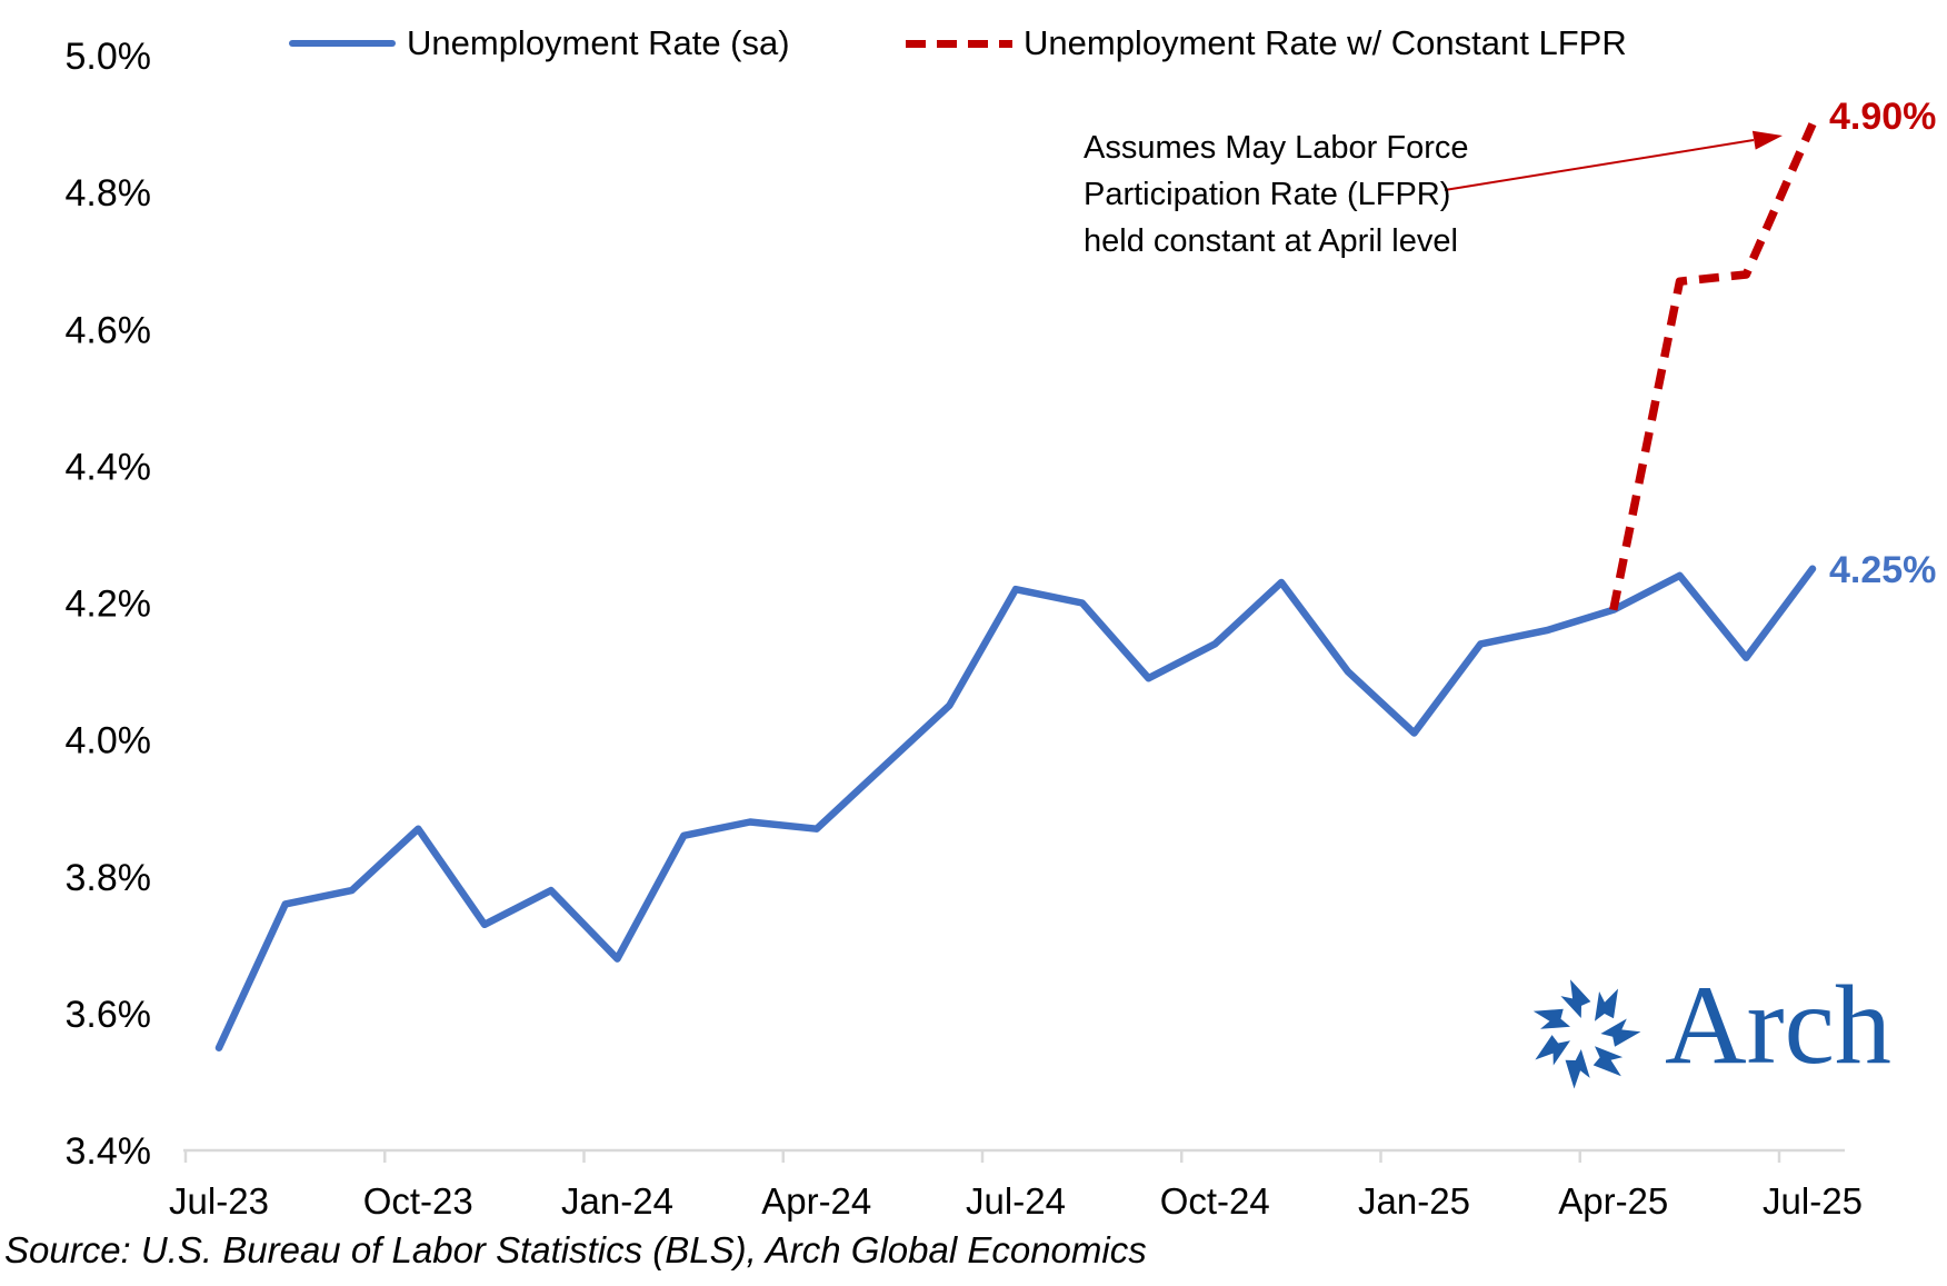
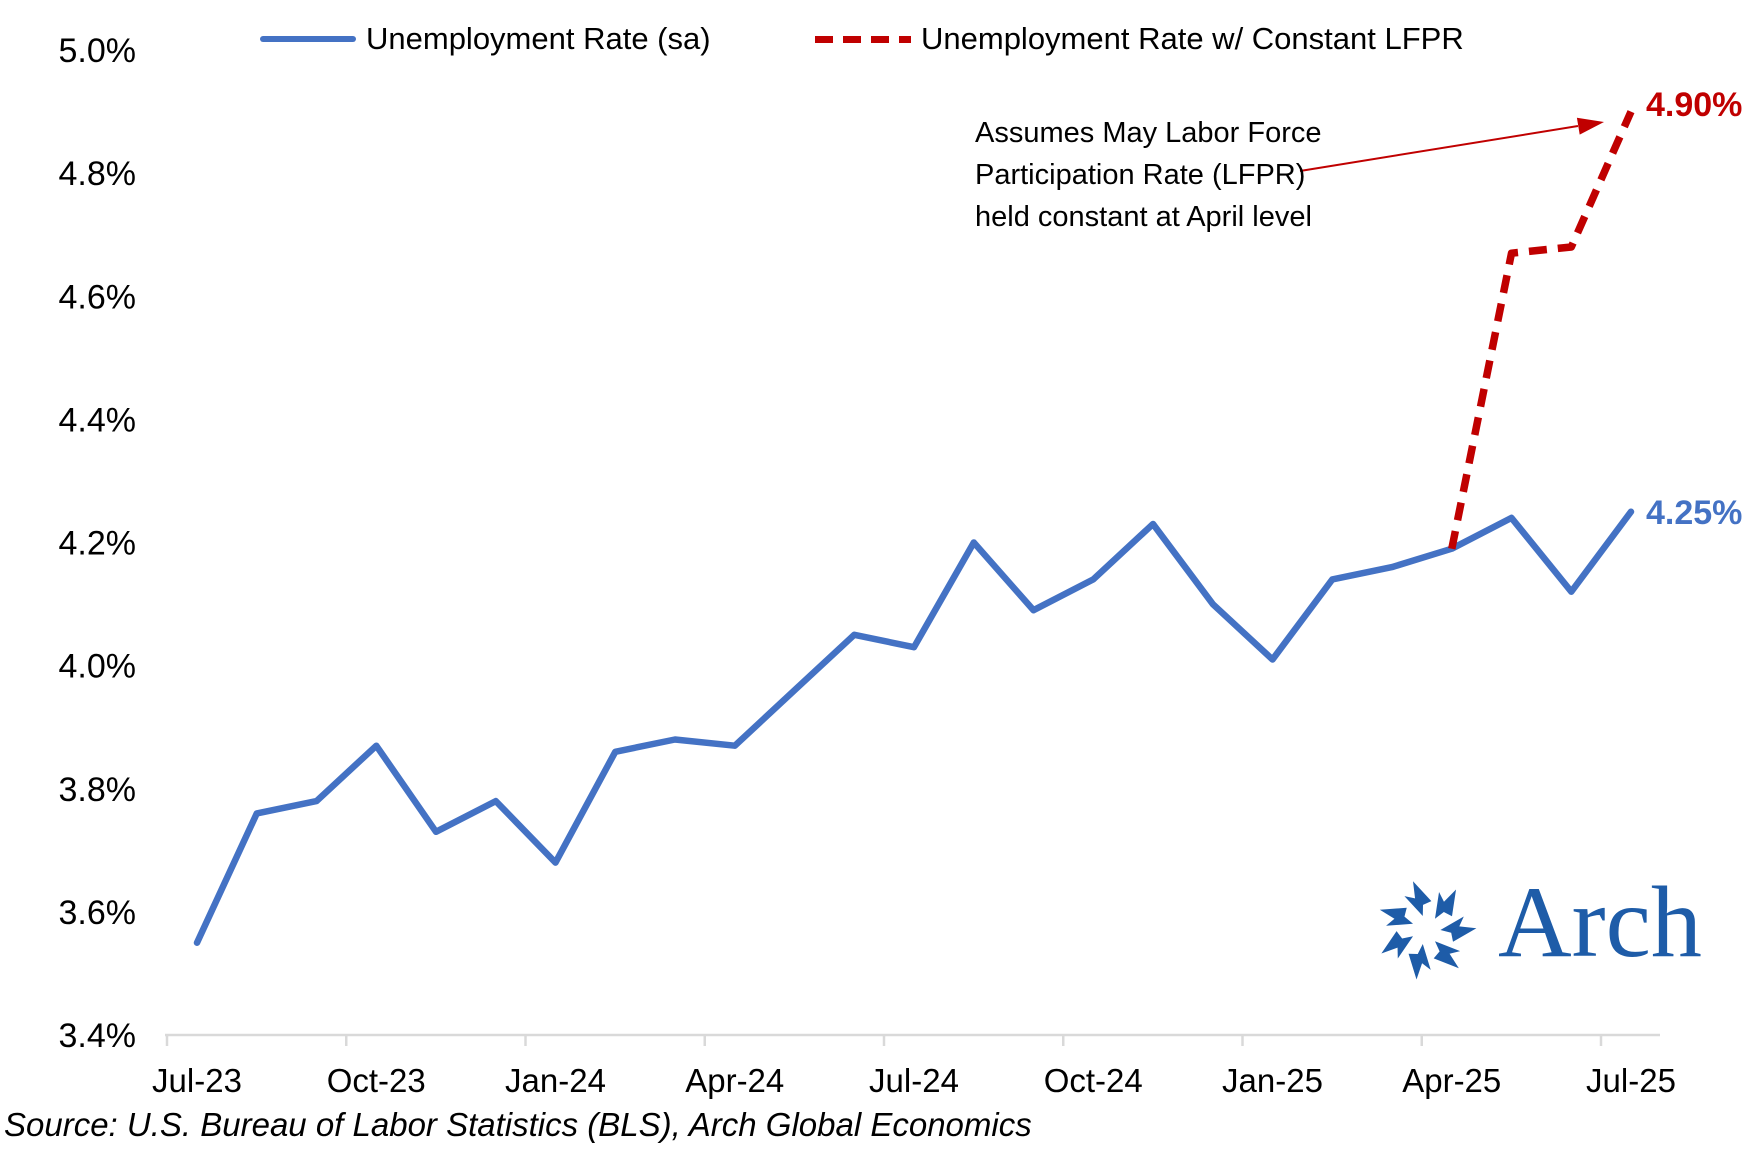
Unemployment Rate (sa)/Jul-24: 4.22% -> 4.03%
